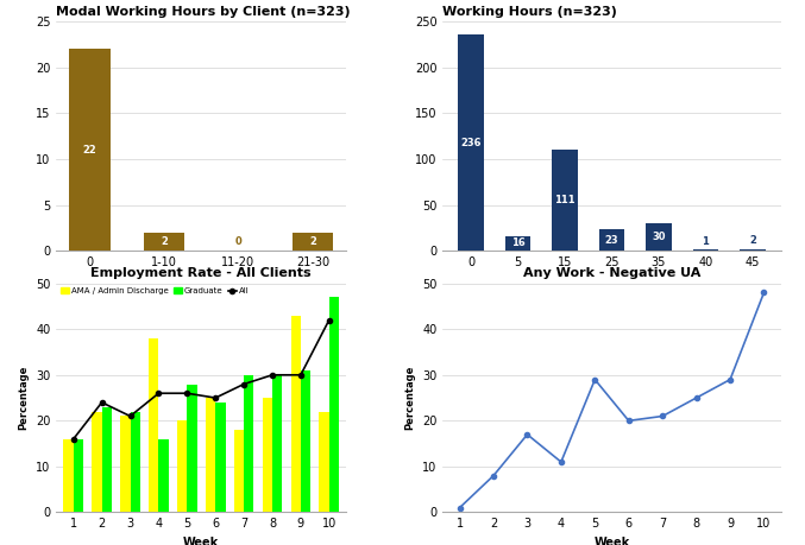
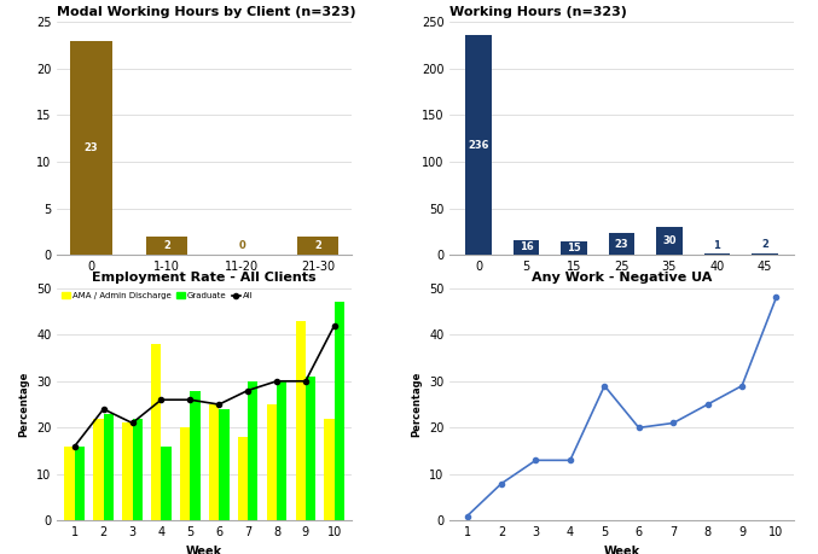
Modal Working Hours by Client (n=323)/0: 22 -> 23
Working Hours (n=323)/15: 111 -> 15
Any Work - Negative UA/3: 17 -> 13
Any Work - Negative UA/4: 11 -> 13
